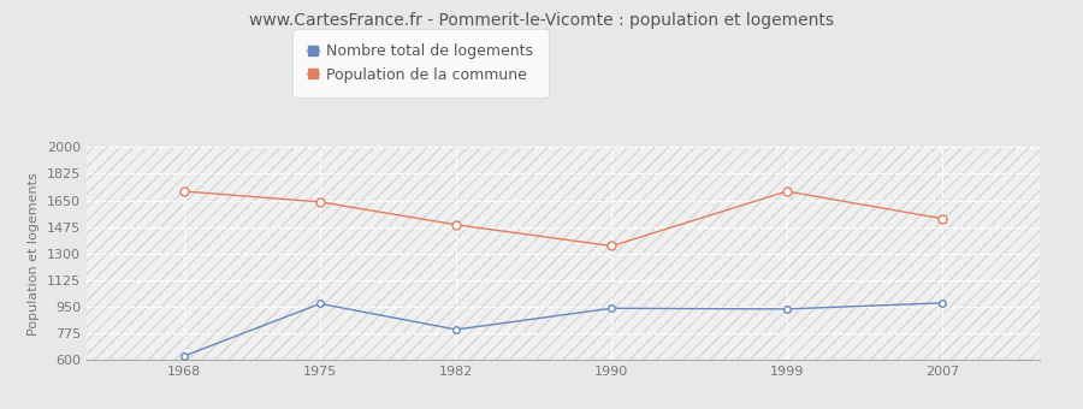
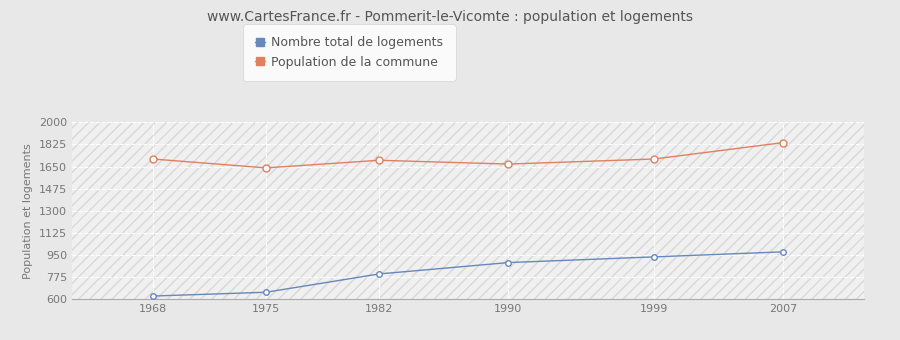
Nombre total de logements/1975: 970 -> 660
Population de la commune/1982: 1490 -> 1700
Nombre total de logements/1990: 940 -> 890
Population de la commune/1990: 1350 -> 1670
Population de la commune/2007: 1530 -> 1840
